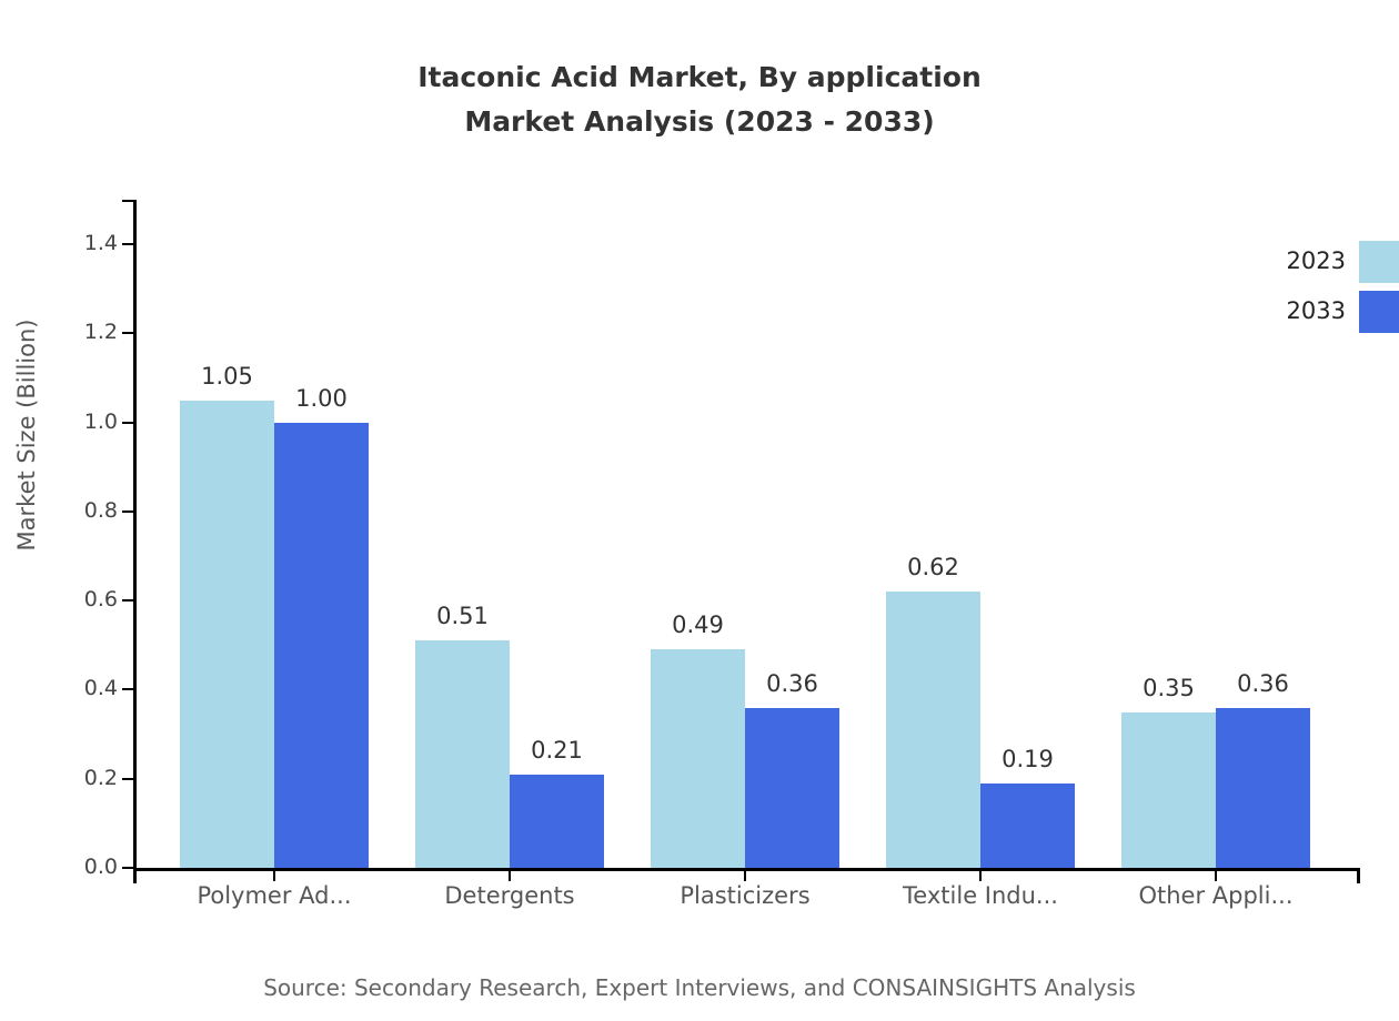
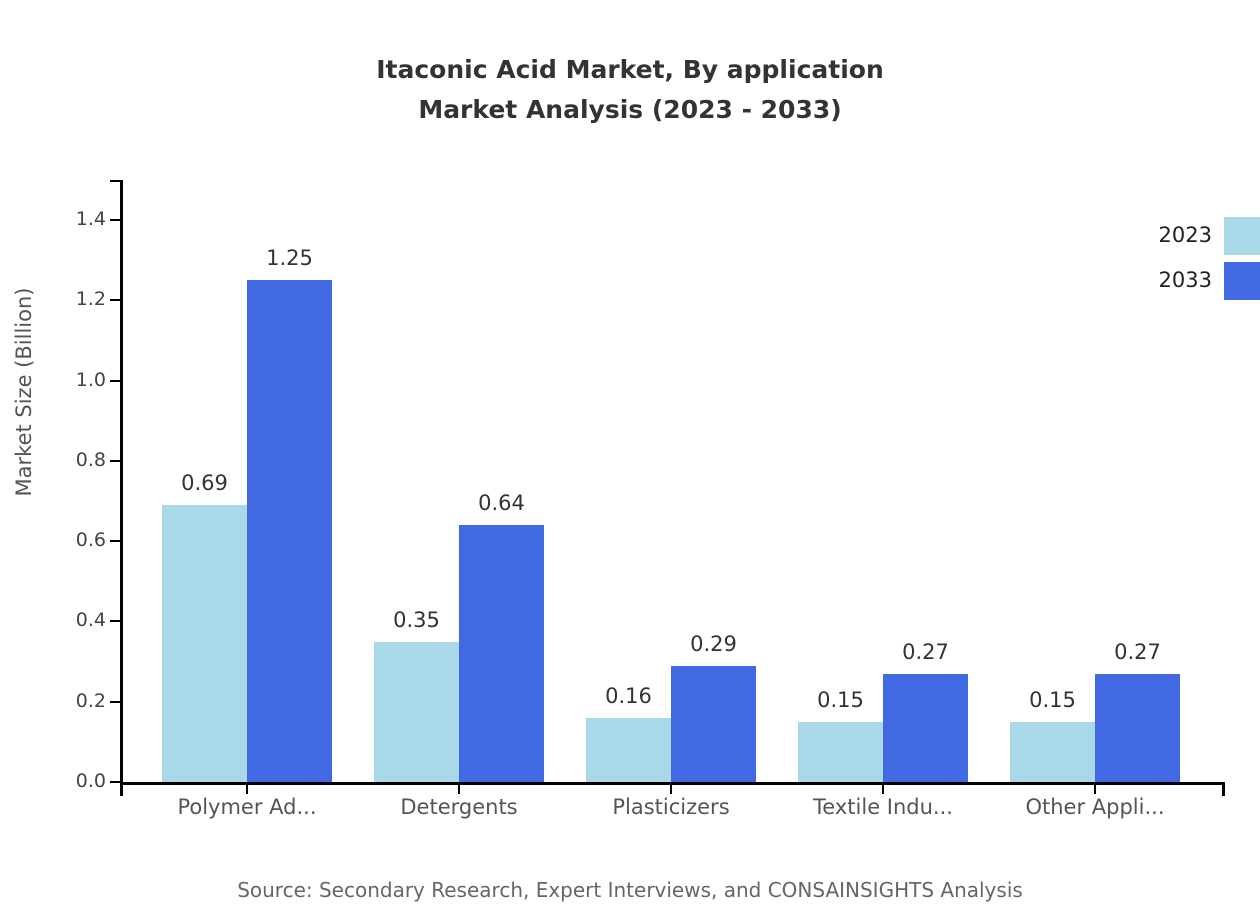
2023/Polymer Ad...: 1.05 -> 0.69
2033/Polymer Ad...: 1.00 -> 1.25
2023/Detergents: 0.51 -> 0.35
2033/Detergents: 0.21 -> 0.64
2023/Plasticizers: 0.49 -> 0.16
2033/Plasticizers: 0.36 -> 0.29
2023/Textile Indu...: 0.62 -> 0.15
2033/Textile Indu...: 0.19 -> 0.27
2023/Other Appli...: 0.35 -> 0.15
2033/Other Appli...: 0.36 -> 0.27
